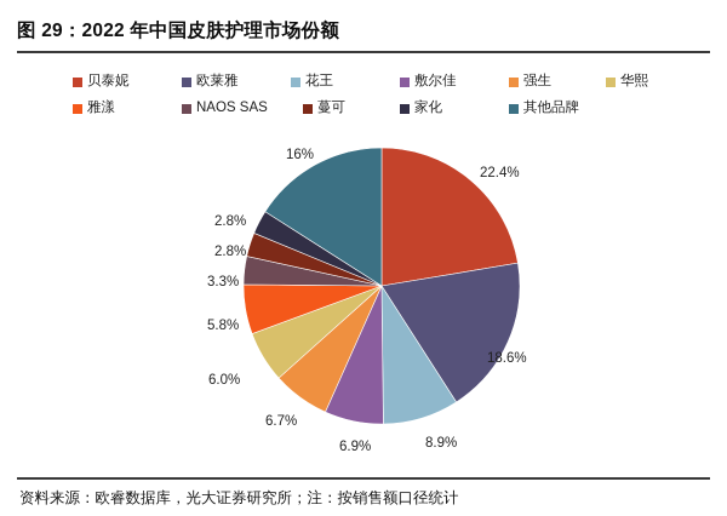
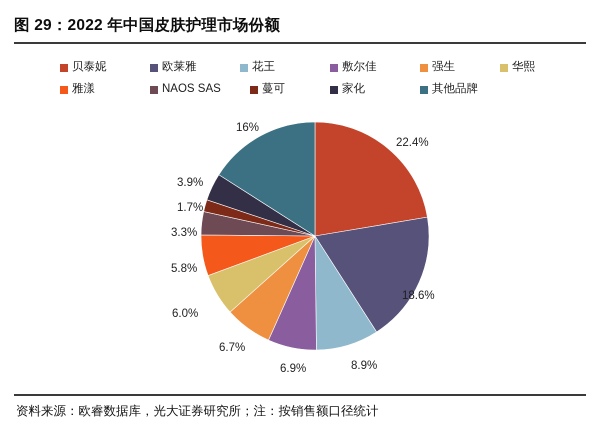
蔓可: 2.8% -> 1.7%
家化: 2.8% -> 3.9%
